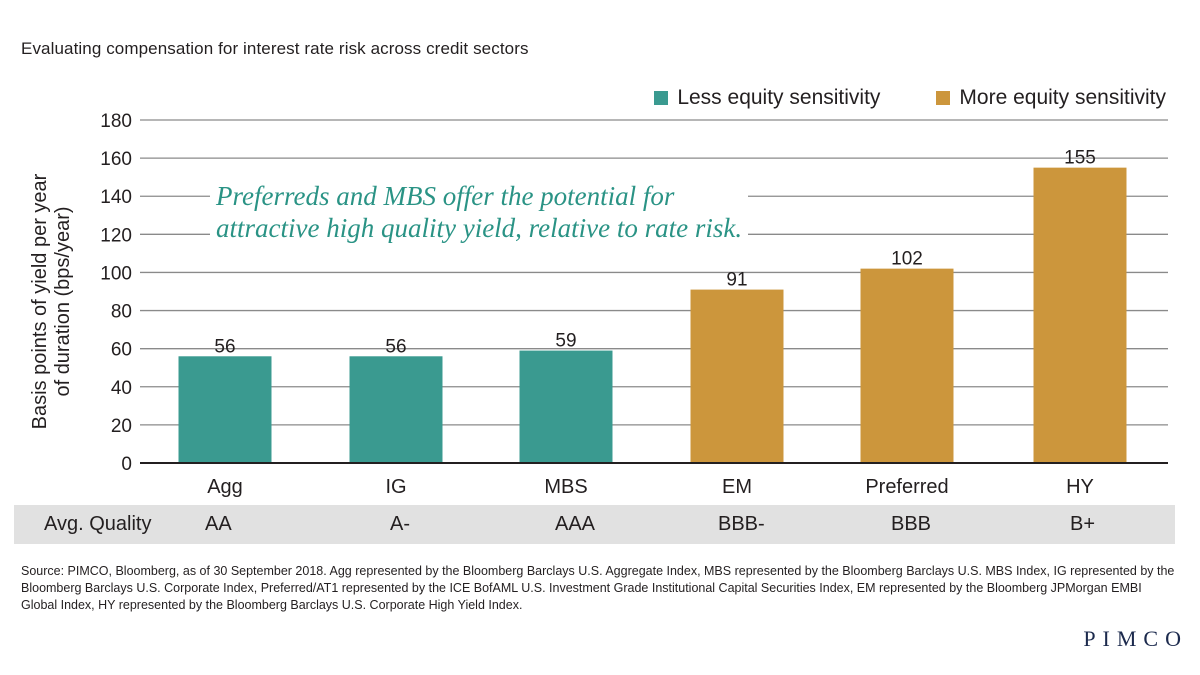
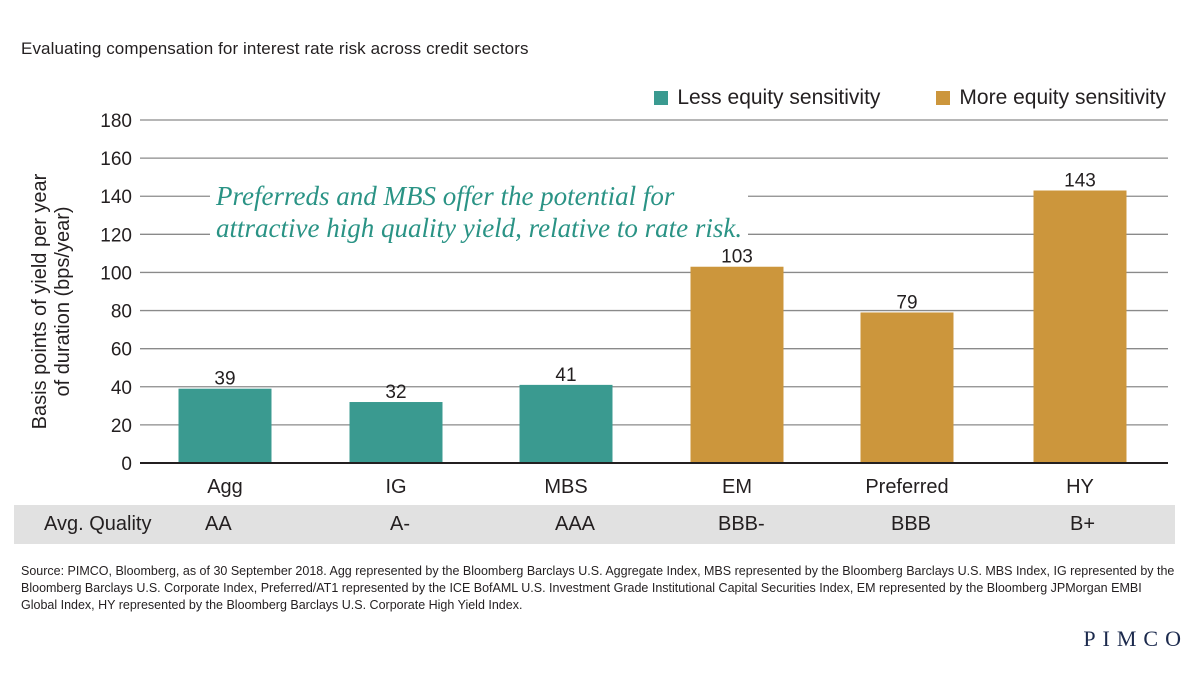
Agg: 56 -> 39
IG: 56 -> 32
MBS: 59 -> 41
EM: 91 -> 103
Preferred: 102 -> 79
HY: 155 -> 143
